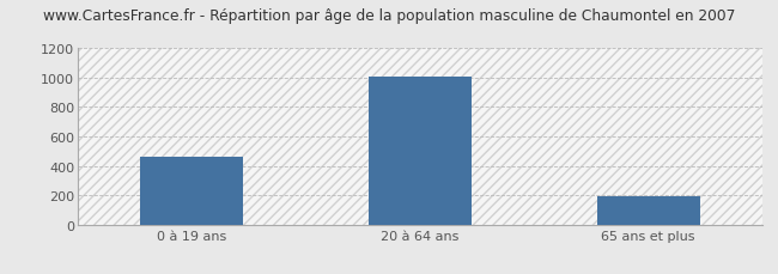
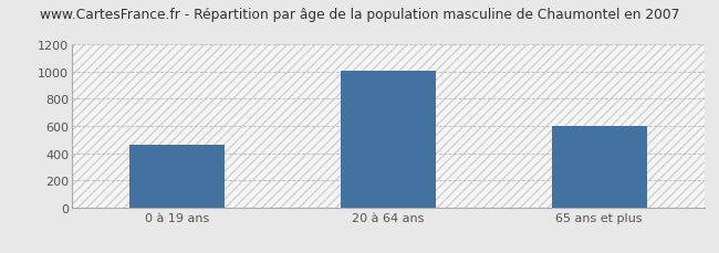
65 ans et plus: 190 -> 600
